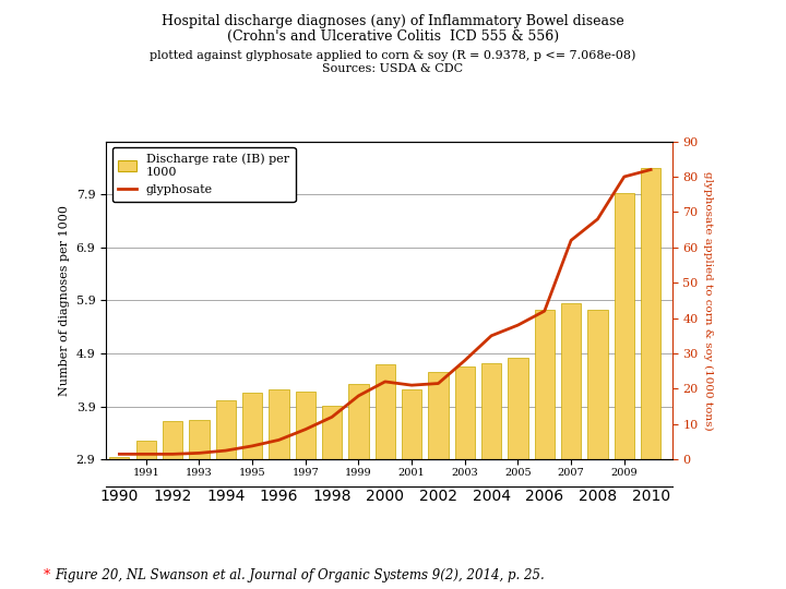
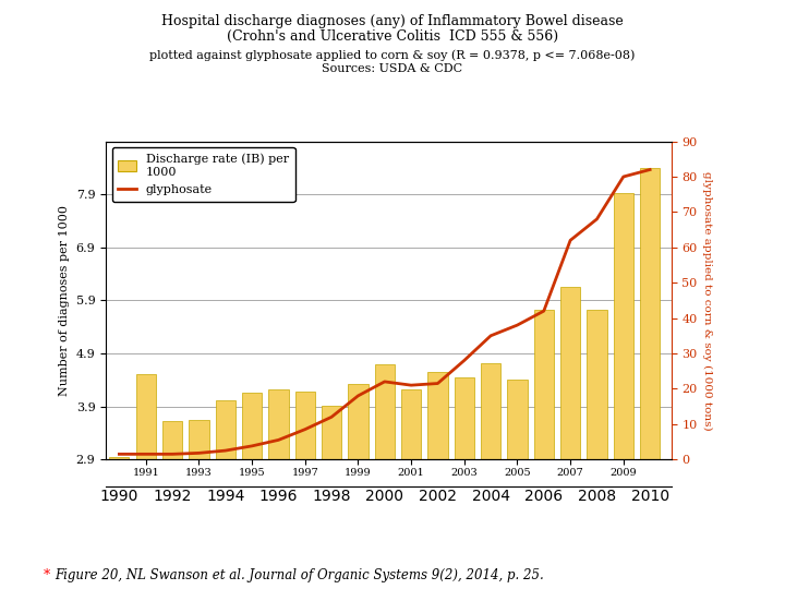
Discharge rate (IB) per 1000/1991: 3.25 -> 4.50
Discharge rate (IB) per 1000/2003: 4.65 -> 4.45
Discharge rate (IB) per 1000/2005: 4.82 -> 4.40
Discharge rate (IB) per 1000/2007: 5.85 -> 6.15
